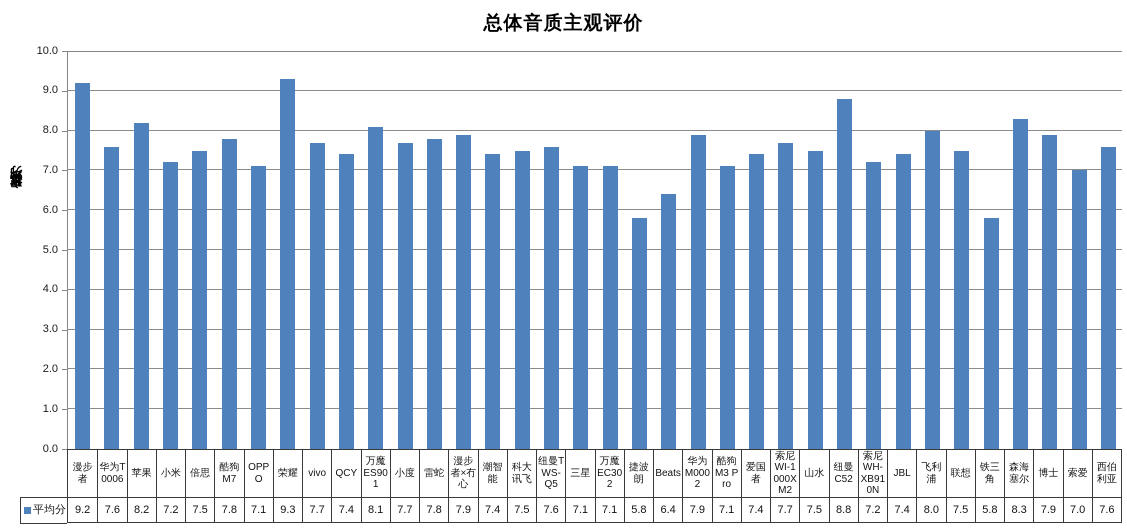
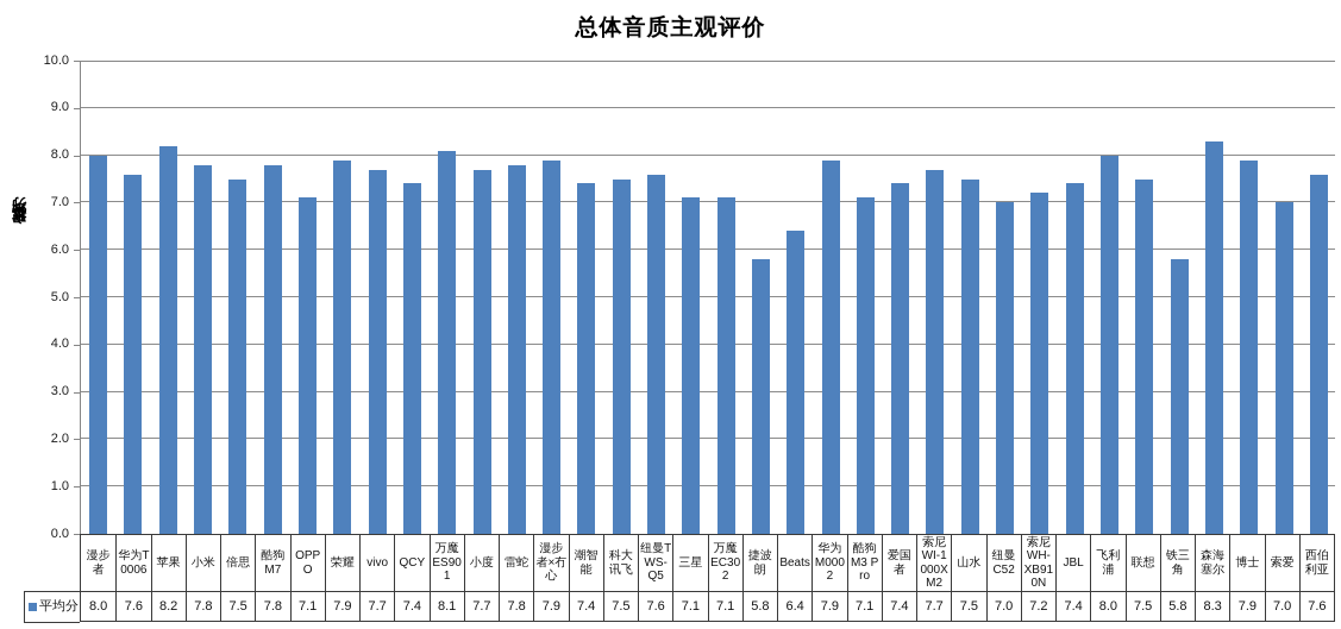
漫步者: 9.2 -> 8.0
小米: 7.2 -> 7.8
荣耀: 9.3 -> 7.9
纽曼C52: 8.8 -> 7.0
